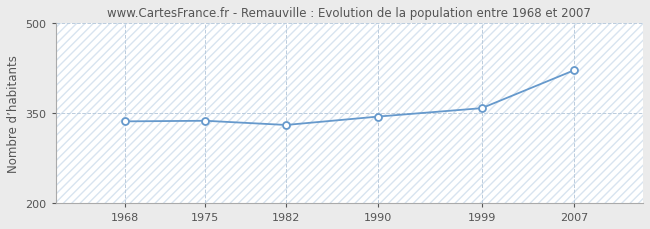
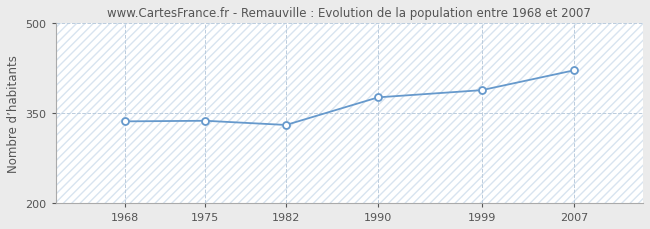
1990: 344 -> 376
1999: 358 -> 388
